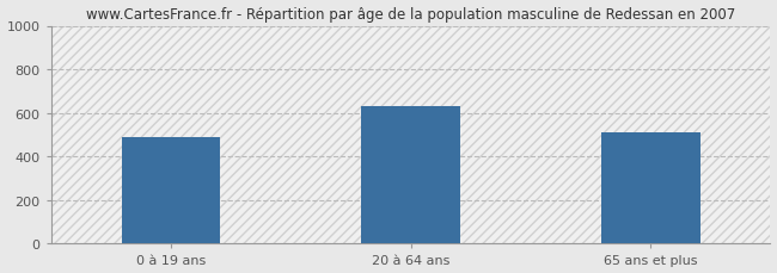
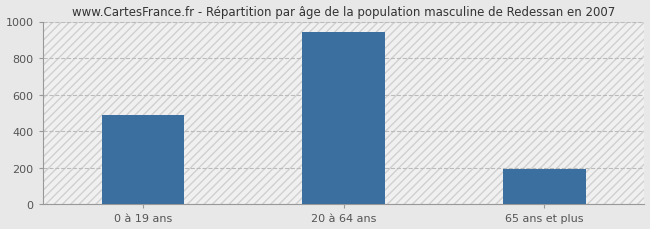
20 à 64 ans: 630 -> 940
65 ans et plus: 510 -> 190
